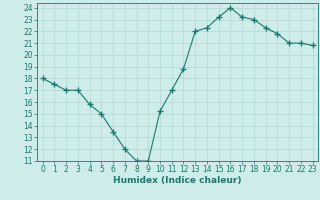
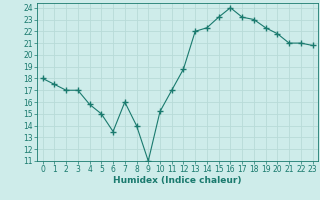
7: 12.0 -> 16.0
8: 11.0 -> 14.0
